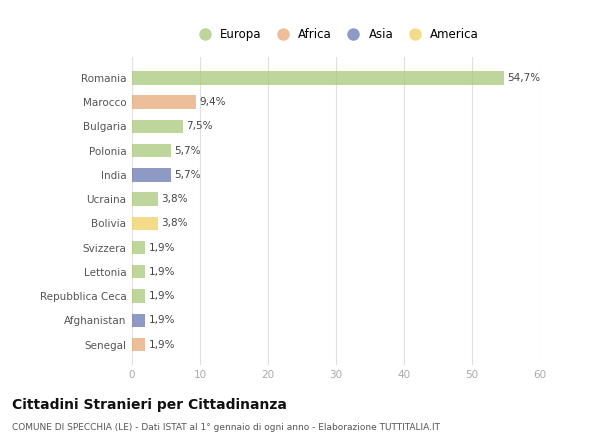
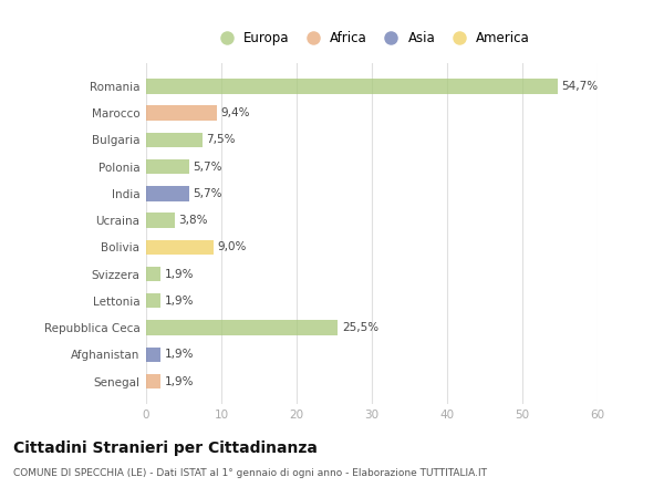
Bolivia: 3,8% -> 9,0%
Repubblica Ceca: 1,9% -> 25,5%
